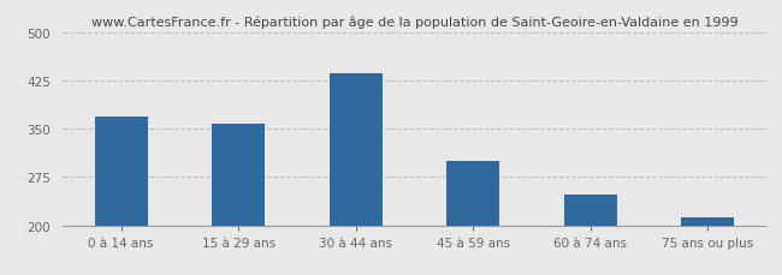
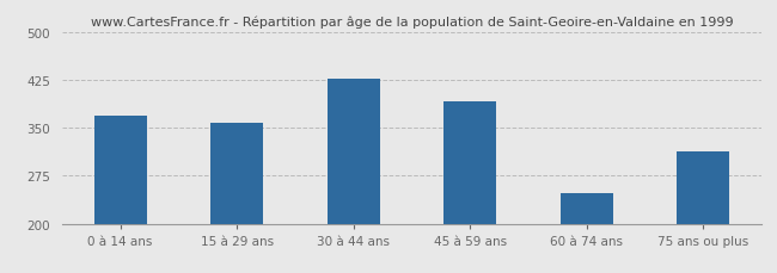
30 à 44 ans: 436 -> 426
45 à 59 ans: 300 -> 392
75 ans ou plus: 213 -> 312
